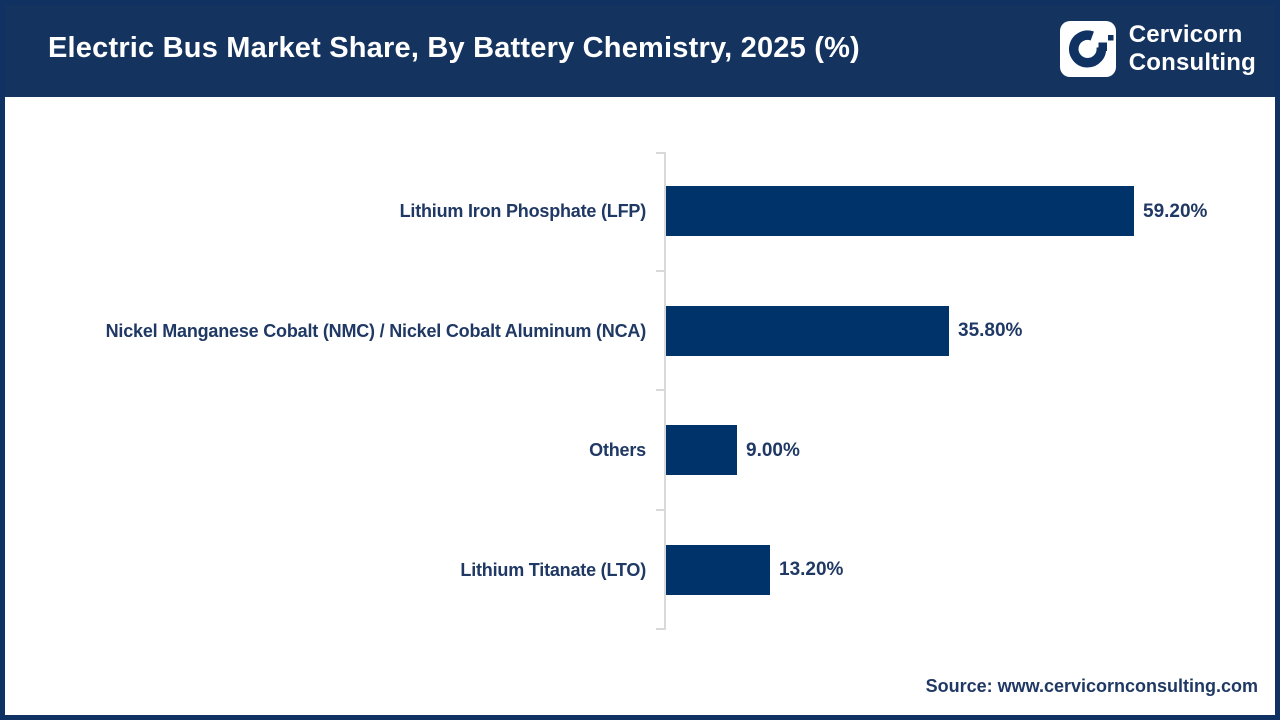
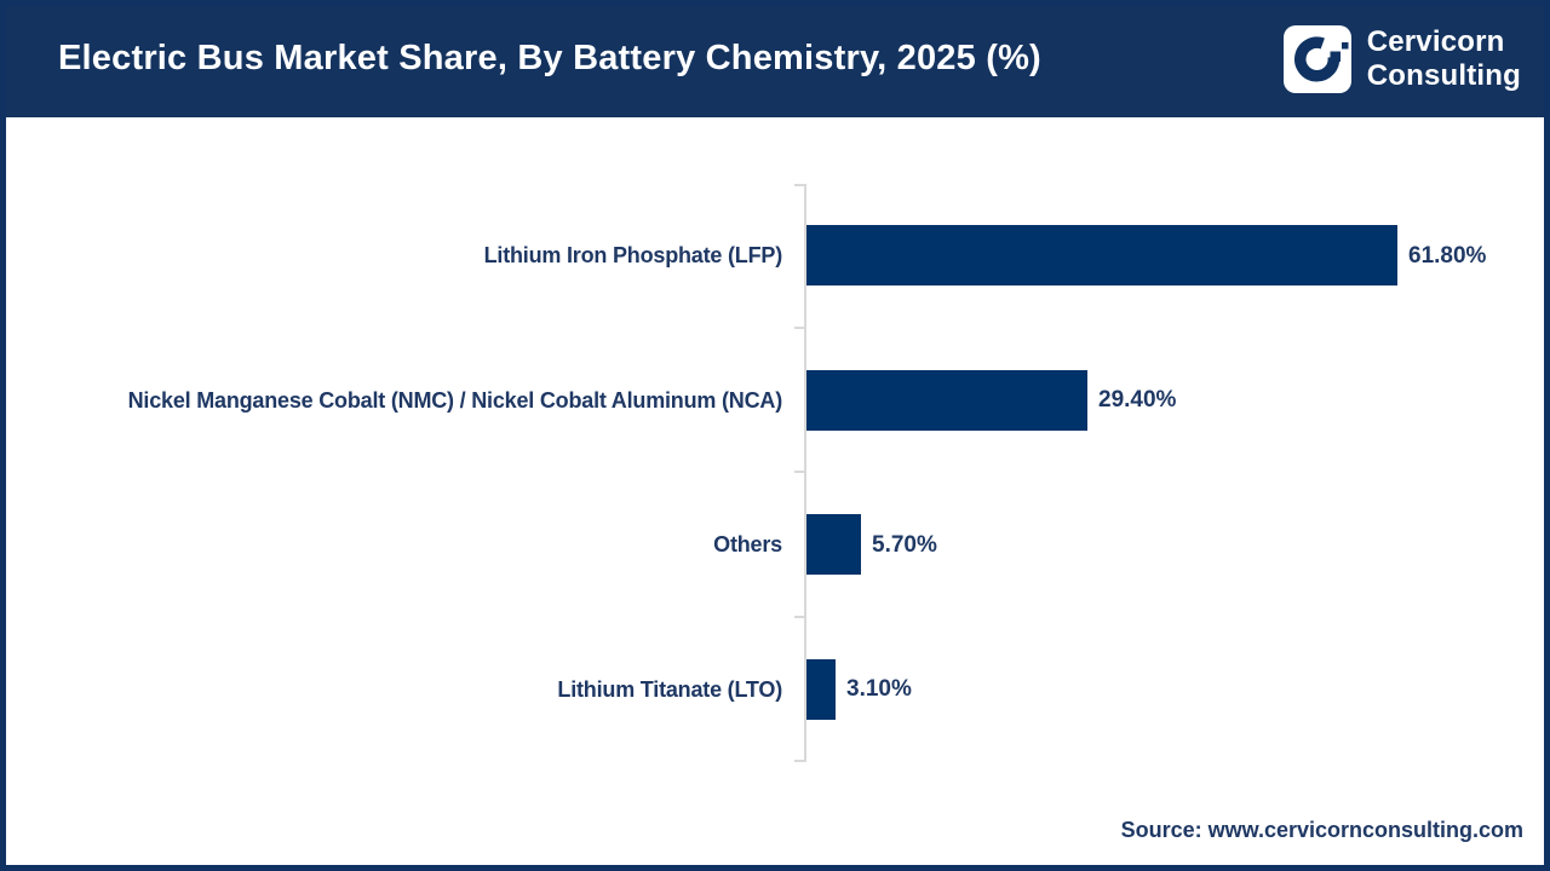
Lithium Iron Phosphate (LFP): 59.20% -> 61.80%
Nickel Manganese Cobalt (NMC) / Nickel Cobalt Aluminum (NCA): 35.80% -> 29.40%
Others: 9.00% -> 5.70%
Lithium Titanate (LTO): 13.20% -> 3.10%
